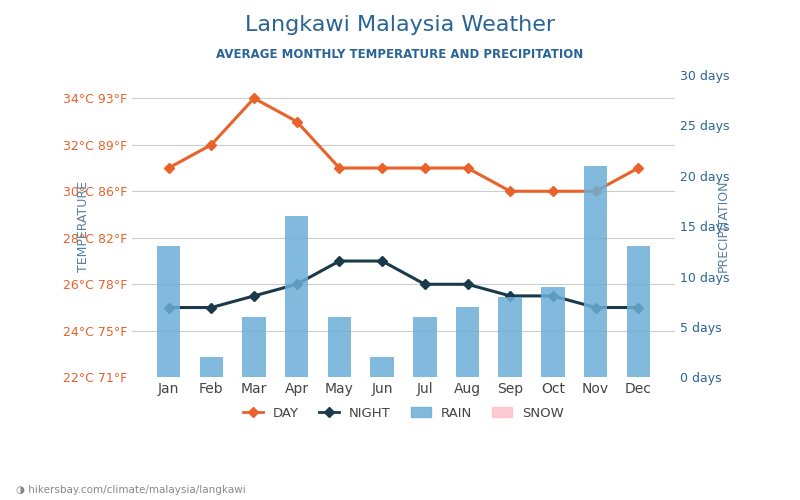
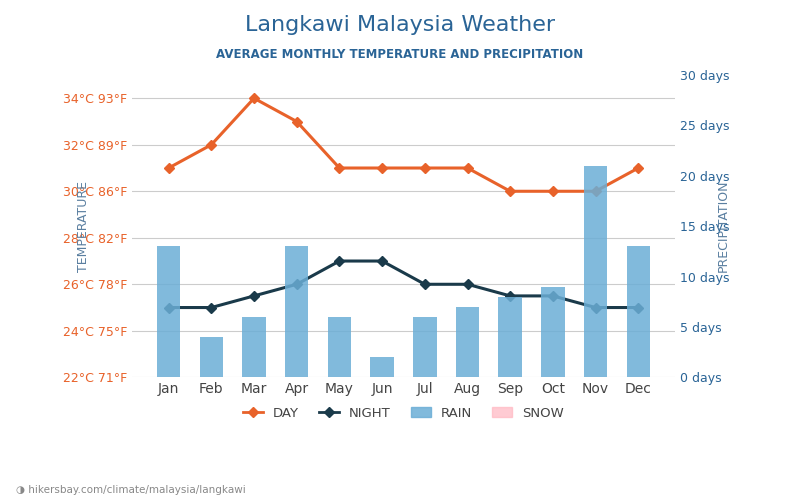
RAIN/Feb: 2 days -> 4 days
RAIN/Apr: 16 days -> 13 days
